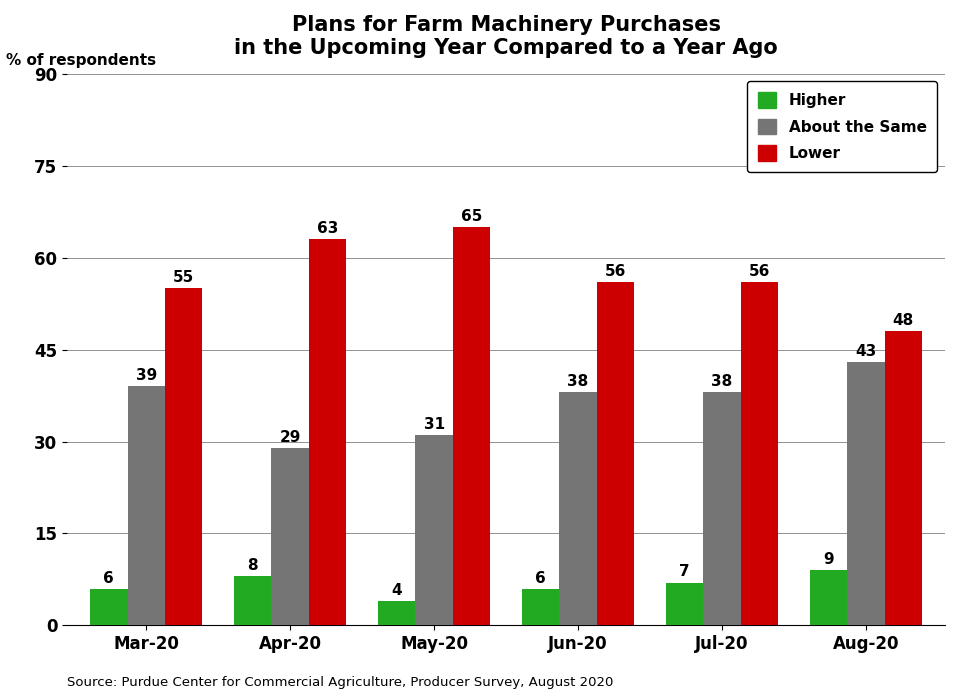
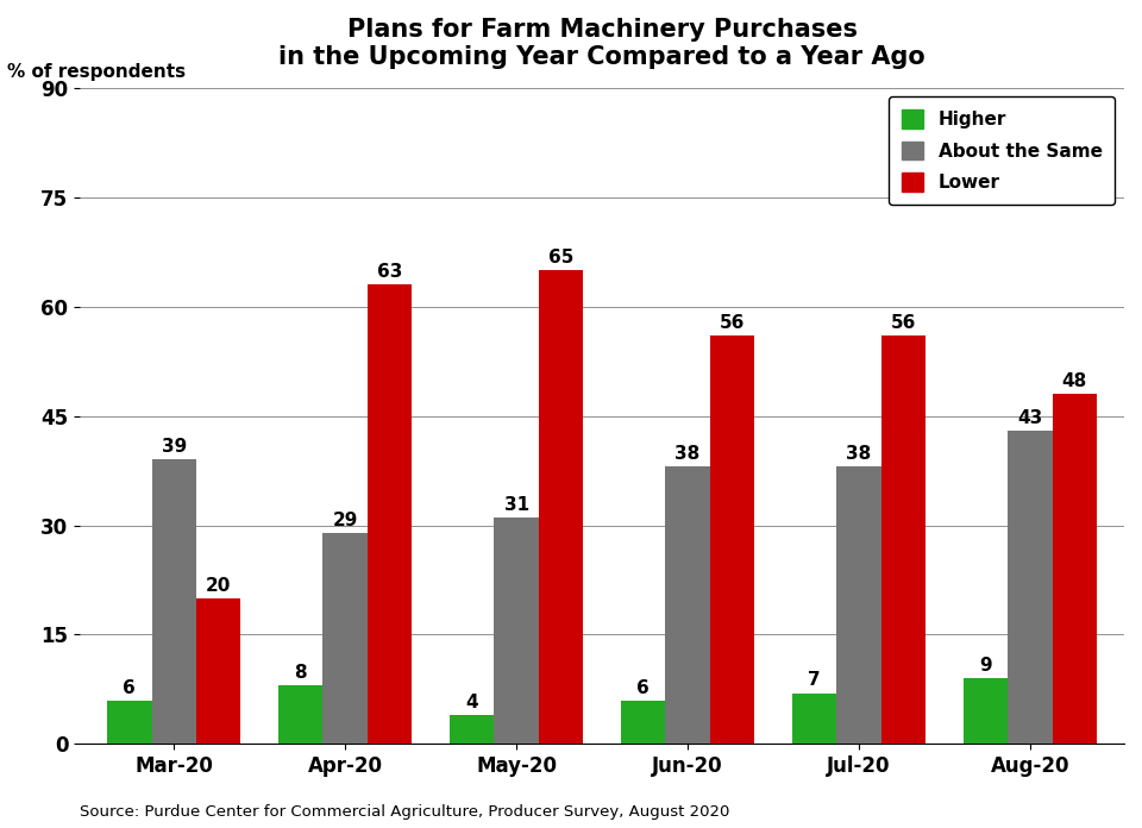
Lower/Mar-20: 55 -> 20
